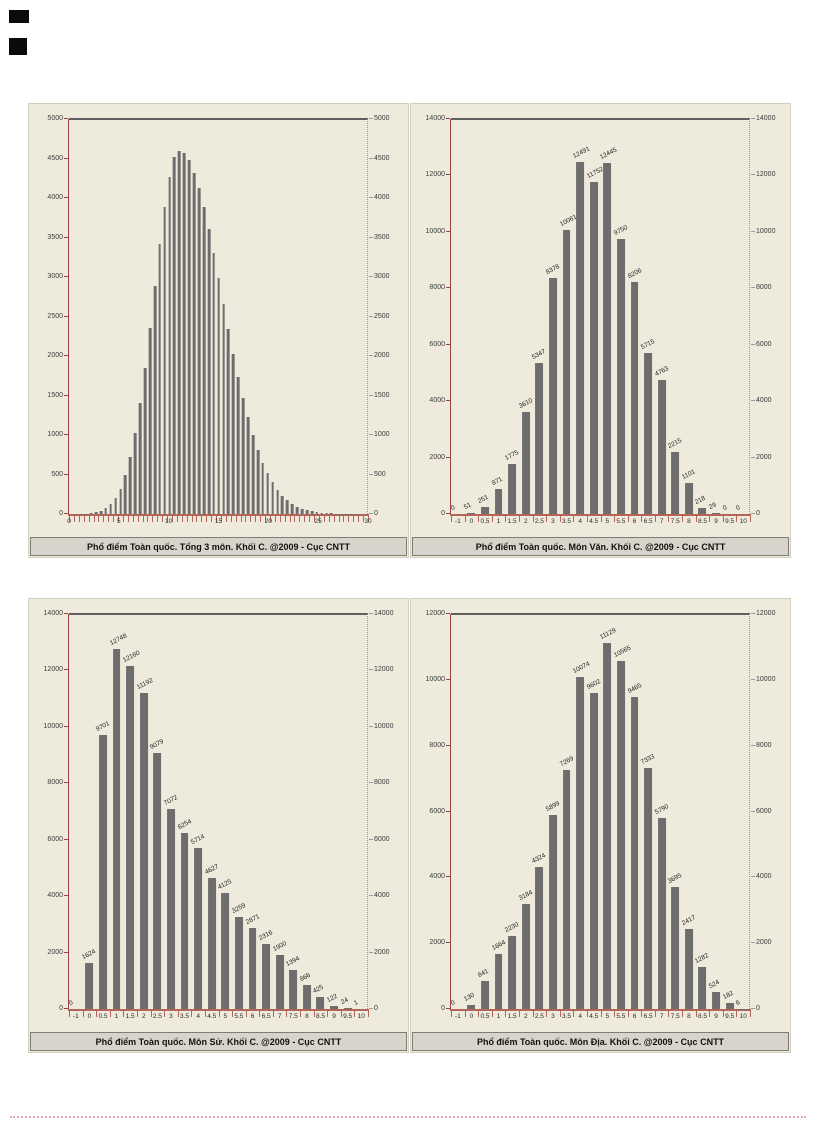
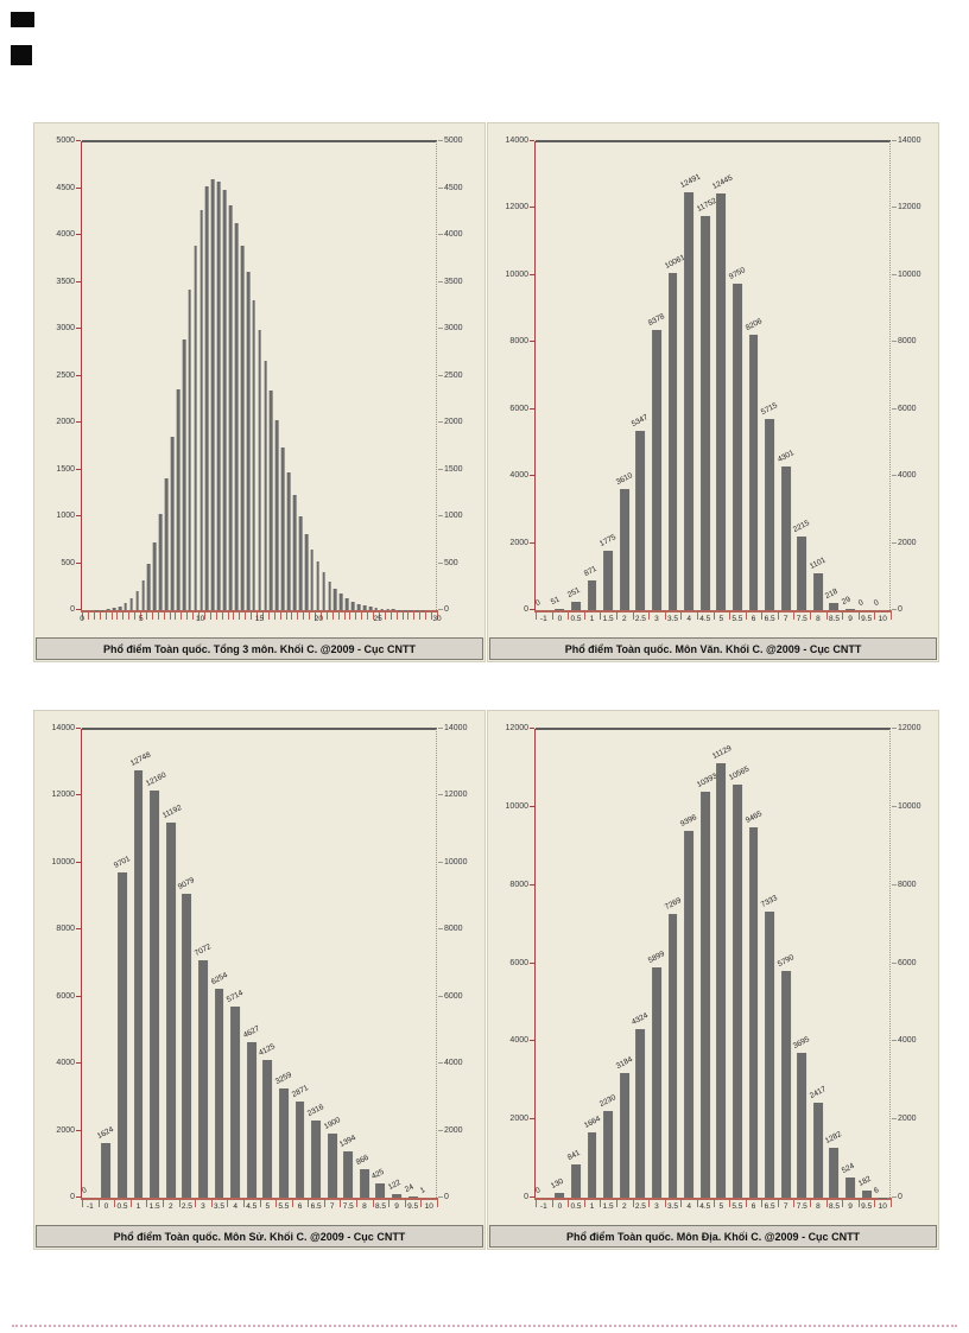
Phổ điểm Toàn quốc. Môn Văn. Khối C. @2009 - Cục CNTT/7: 4763 -> 4301
Phổ điểm Toàn quốc. Môn Địa. Khối C. @2009 - Cục CNTT/4: 10074 -> 9396
Phổ điểm Toàn quốc. Môn Địa. Khối C. @2009 - Cục CNTT/4.5: 9602 -> 10393
